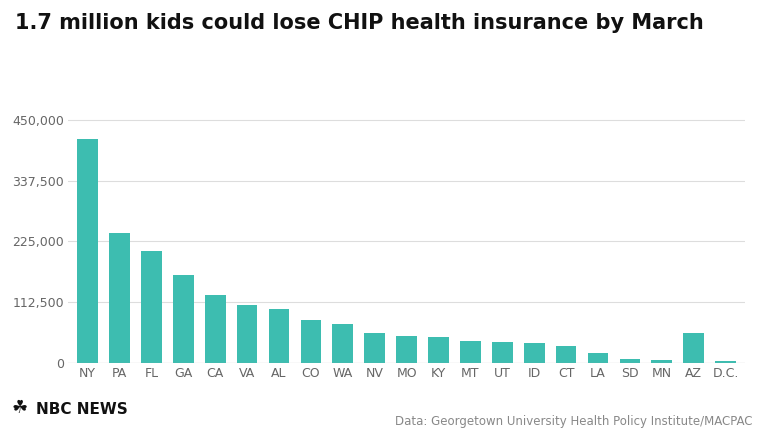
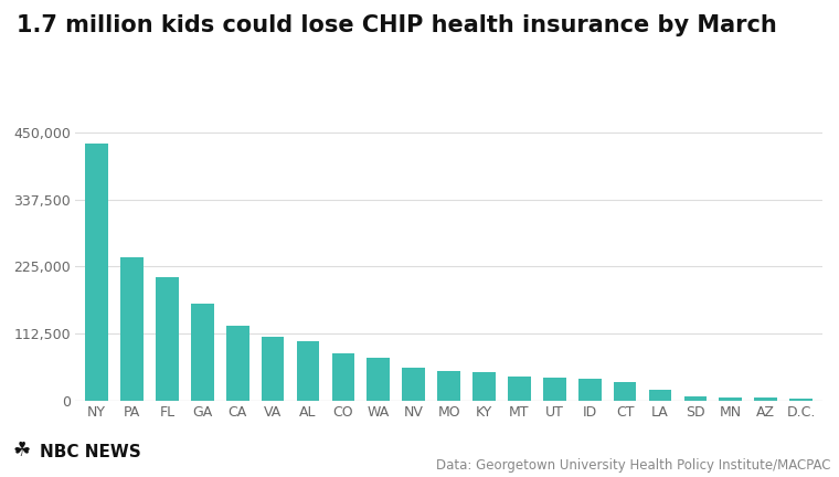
NY: 414,000 -> 432,000
AZ: 56,000 -> 5,000
